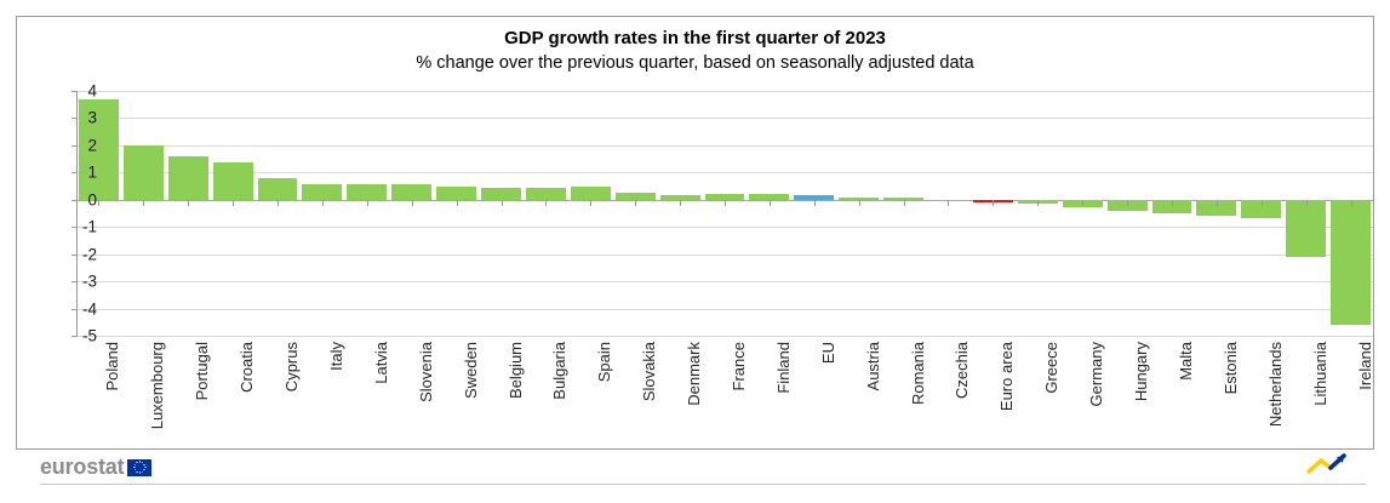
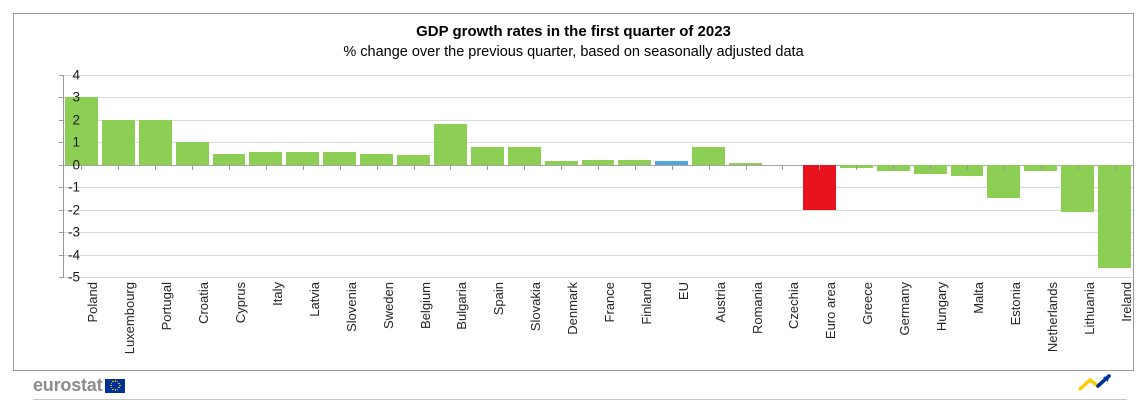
Poland: 3.7 -> 3.0
Portugal: 1.6 -> 2.0
Croatia: 1.4 -> 1.0
Cyprus: 0.8 -> 0.5
Bulgaria: 0.5 -> 1.8
Spain: 0.5 -> 0.8
Slovakia: 0.2 -> 0.8
Austria: 0.1 -> 0.8
Euro area: -0.1 -> -2.0
Estonia: -0.6 -> -1.5
Netherlands: -0.7 -> -0.3
